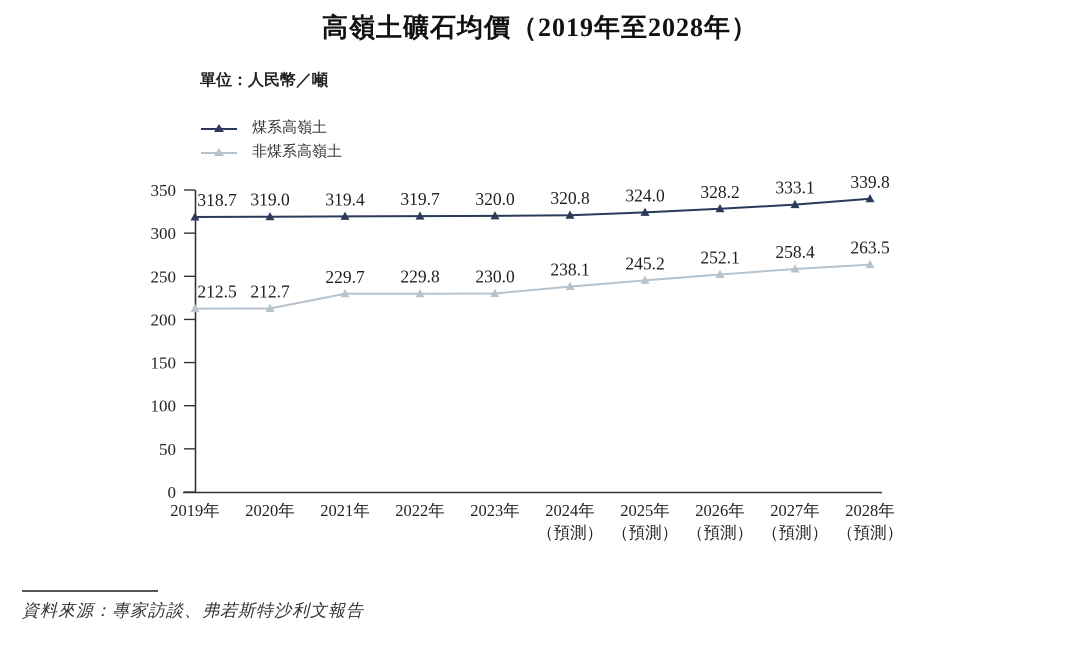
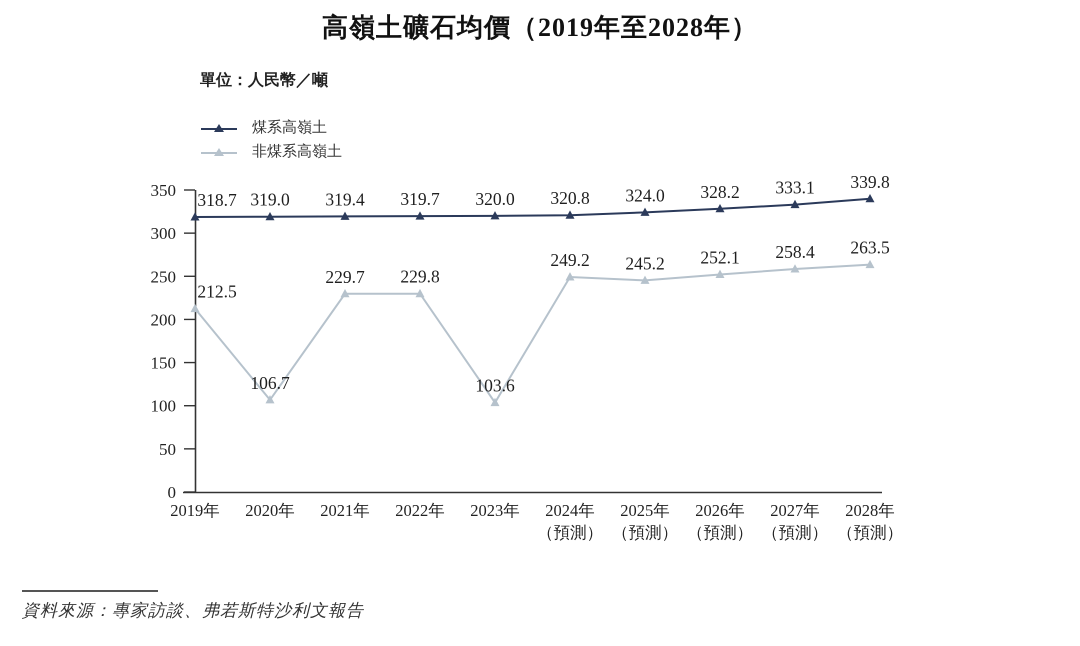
非煤系高嶺土/2020年: 212.7 -> 106.7
非煤系高嶺土/2023年: 230.0 -> 103.6
非煤系高嶺土/2024年: 238.1 -> 249.2
